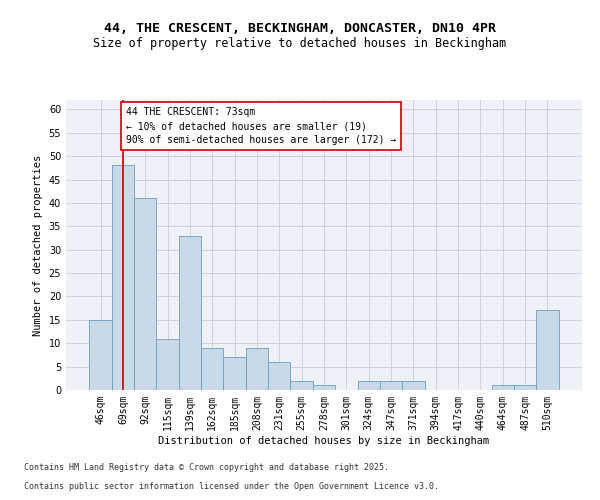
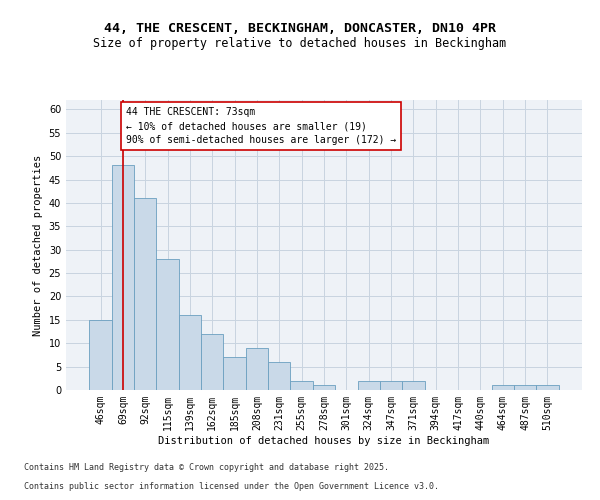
115sqm: 11 -> 28
139sqm: 33 -> 16
162sqm: 9 -> 12
510sqm: 17 -> 1
